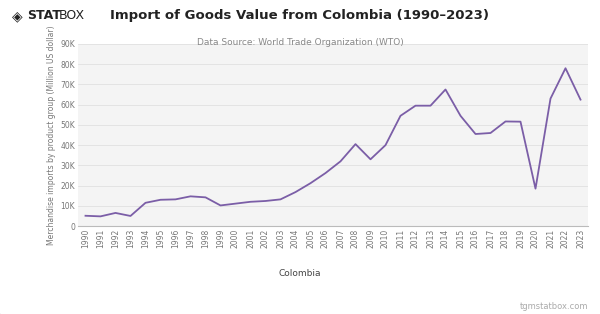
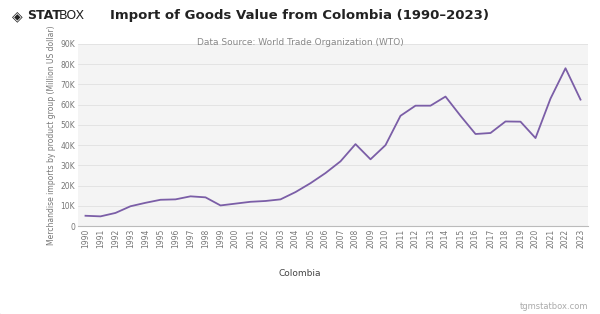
1993: 5.0K -> 9.8K
2014: 67.5K -> 64.0K
2020: 18.5K -> 43.5K
